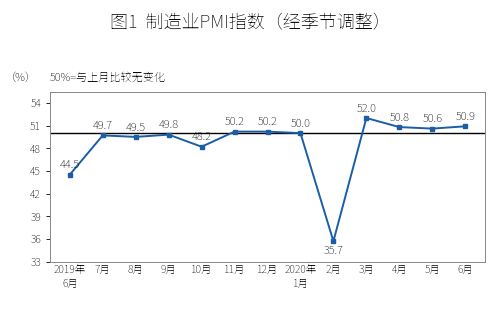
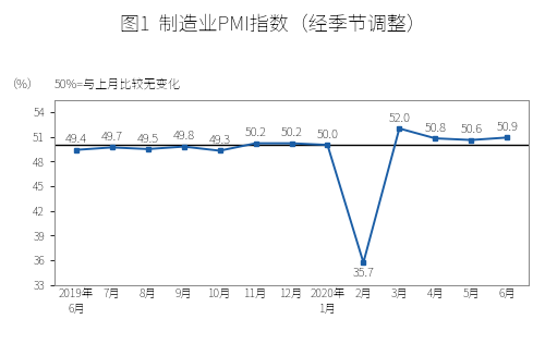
2019年 6月: 44.5 -> 49.4
10月: 48.2 -> 49.3
